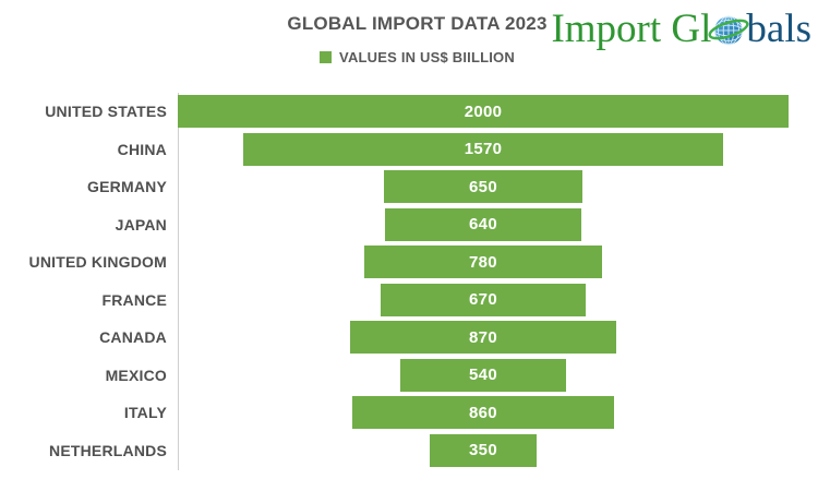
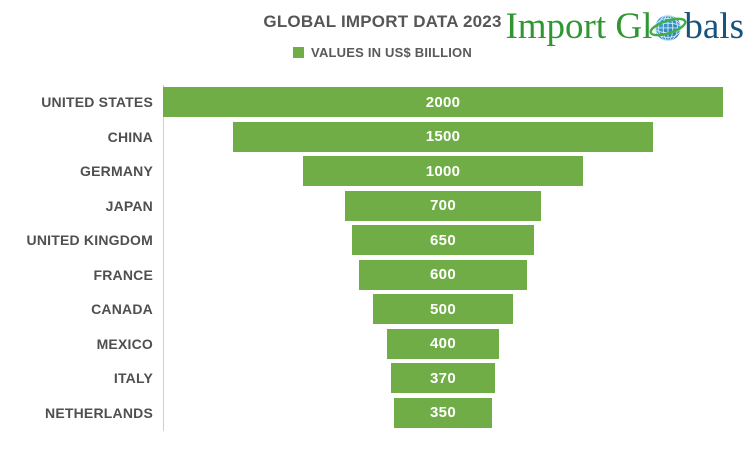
CHINA: 1570 -> 1500
GERMANY: 650 -> 1000
JAPAN: 640 -> 700
UNITED KINGDOM: 780 -> 650
FRANCE: 670 -> 600
CANADA: 870 -> 500
MEXICO: 540 -> 400
ITALY: 860 -> 370
